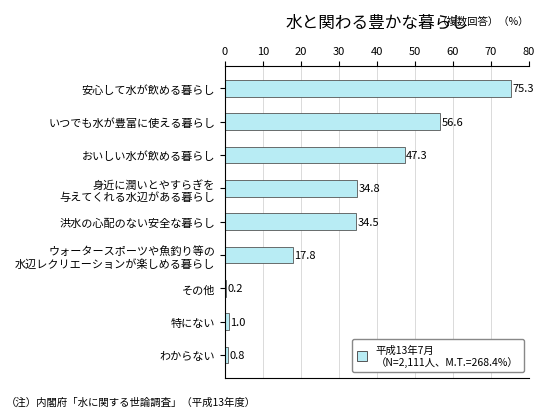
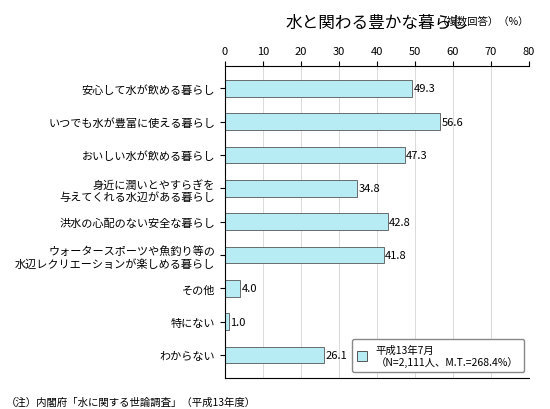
安心して水が飲める暮らし: 75.3 -> 49.3
洪水の心配のない安全な暮らし: 34.5 -> 42.8
ウォータースポーツや魚釣り等の 水辺レクリエーションが楽しめる暮らし: 17.8 -> 41.8
その他: 0.2 -> 4.0
わからない: 0.8 -> 26.1
